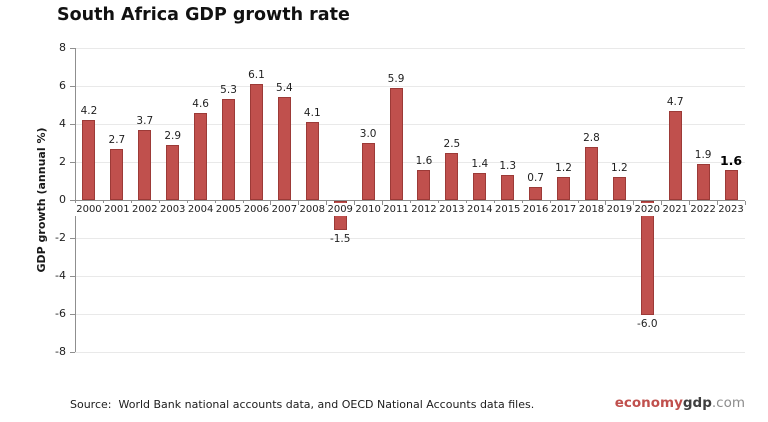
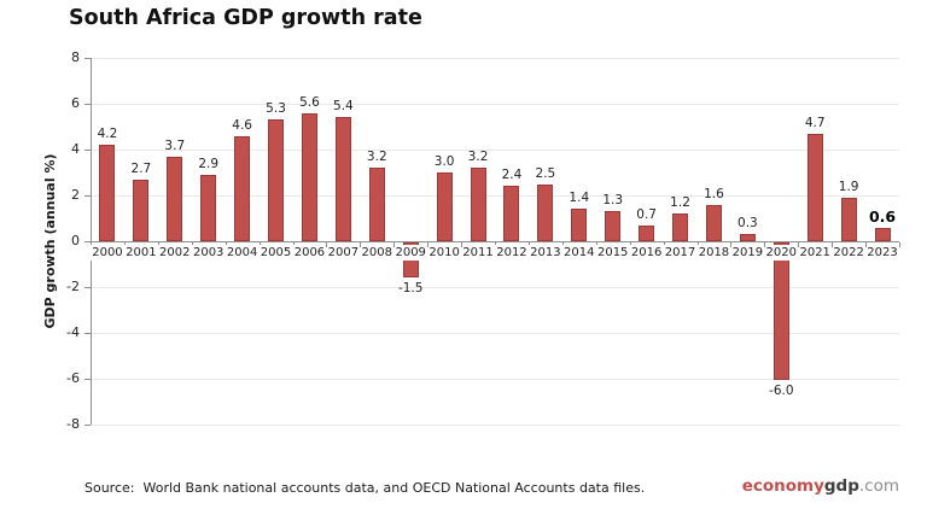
2006: 6.1 -> 5.6
2008: 4.1 -> 3.2
2011: 5.9 -> 3.2
2012: 1.6 -> 2.4
2018: 2.8 -> 1.6
2019: 1.2 -> 0.3
2023: 1.6 -> 0.6
